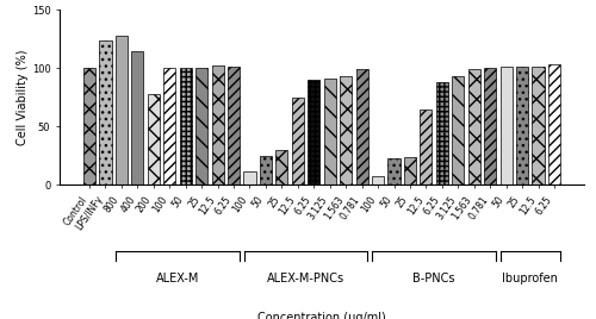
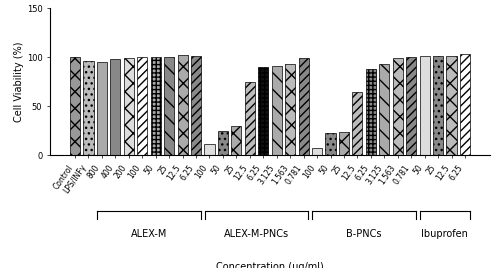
LPS/INFγ: 124 -> 96
800: 128 -> 95
400: 114 -> 98
200: 78 -> 99
